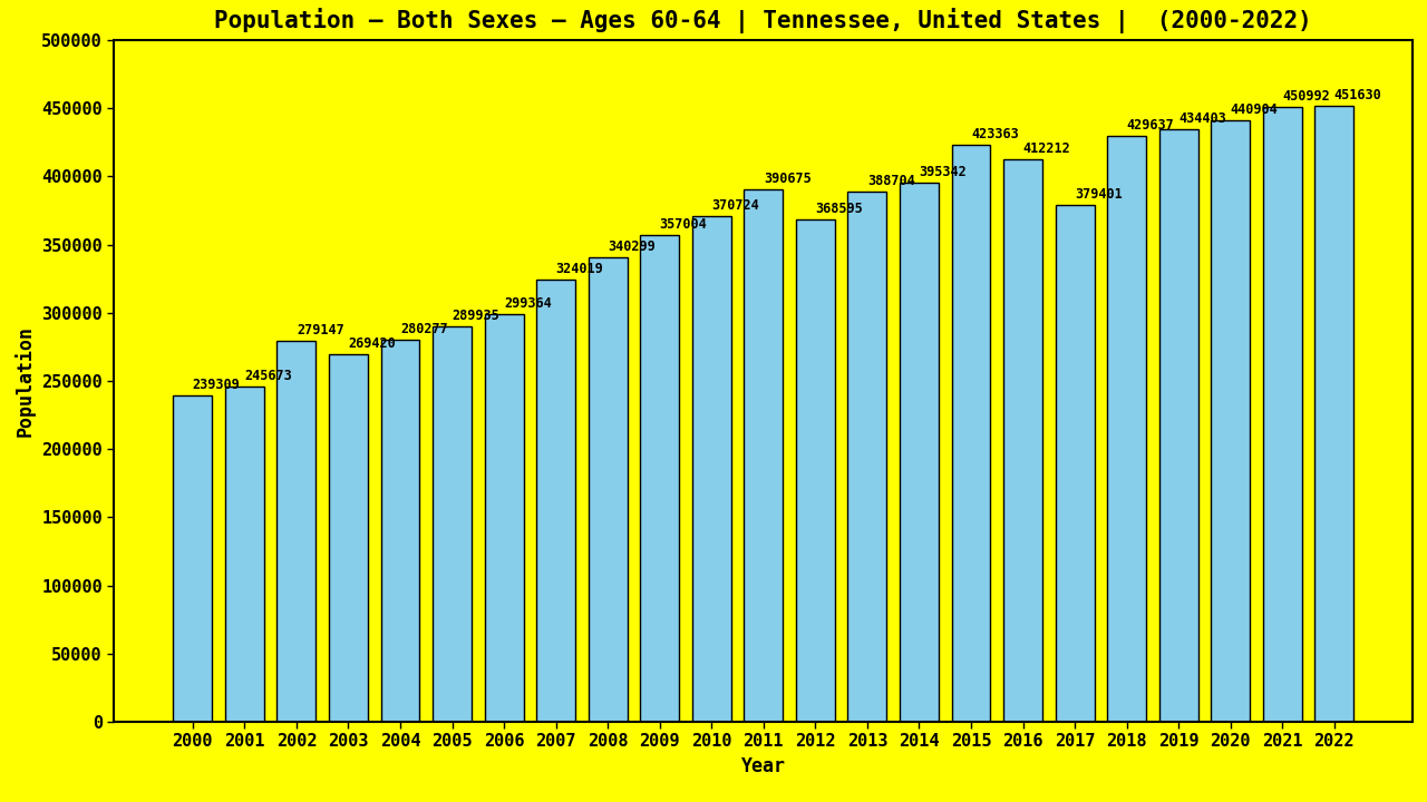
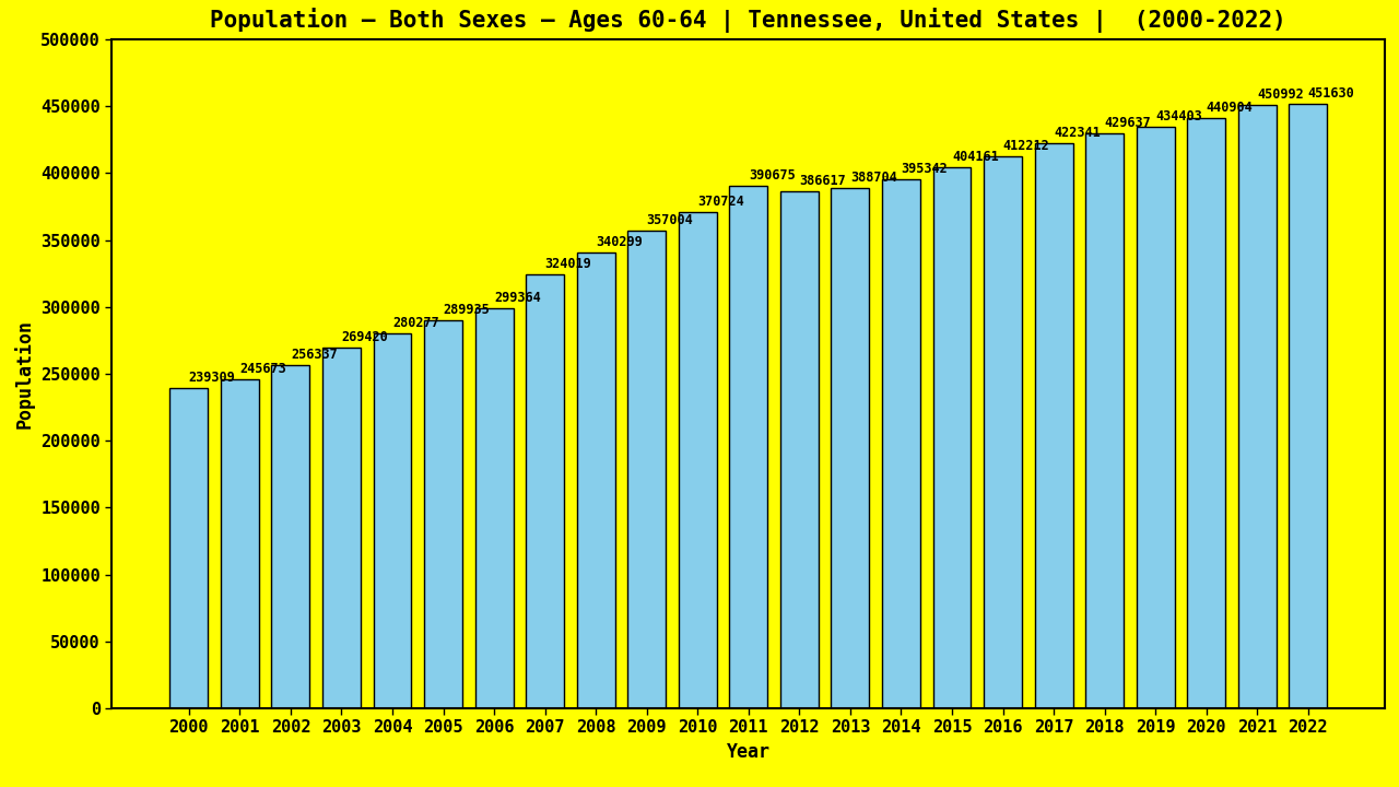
2002: 279147 -> 256337
2012: 368595 -> 386617
2015: 423363 -> 404161
2017: 379401 -> 422341
